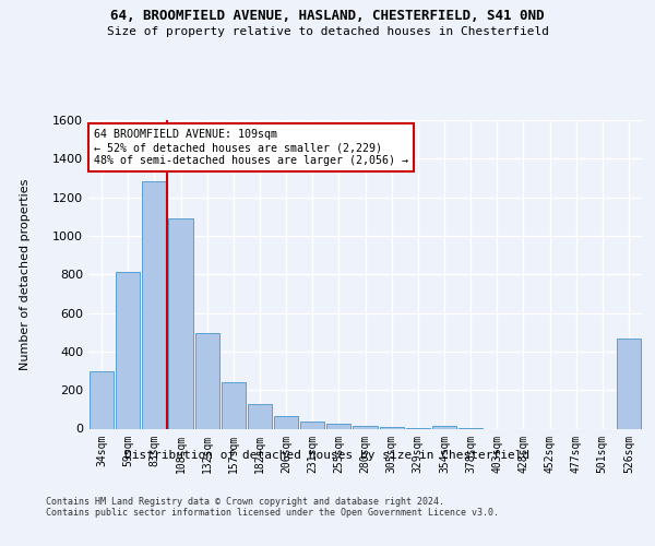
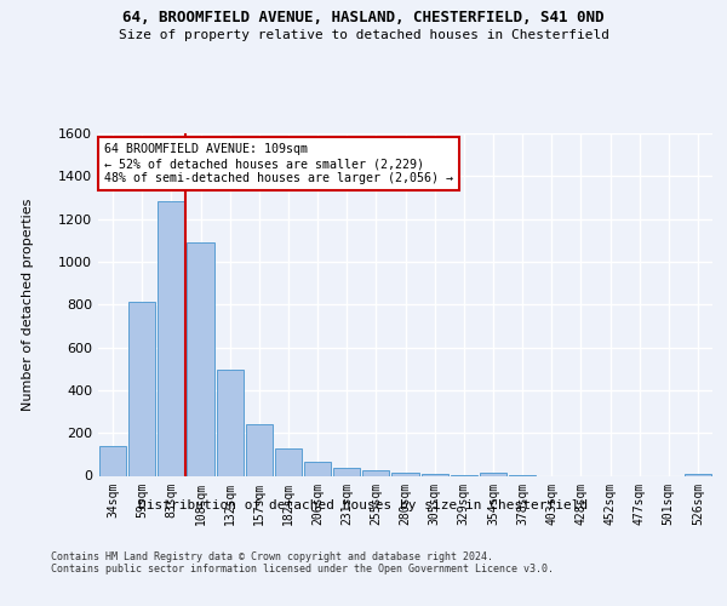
34sqm: 300 -> 140
526sqm: 470 -> 10
